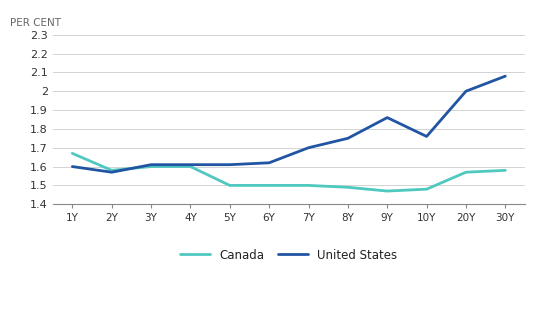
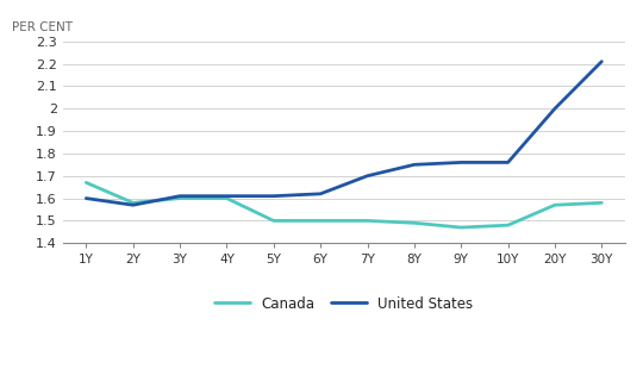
United States/9Y: 1.86 -> 1.76
United States/30Y: 2.08 -> 2.21
